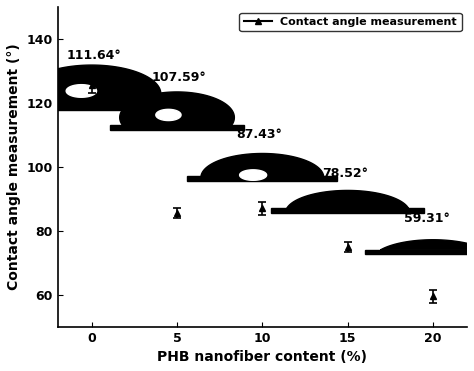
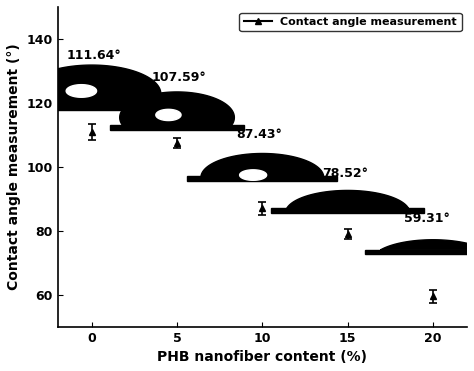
0: 125.5 -> 111.0
5: 85.5 -> 107.5
15: 75.0 -> 79.0
